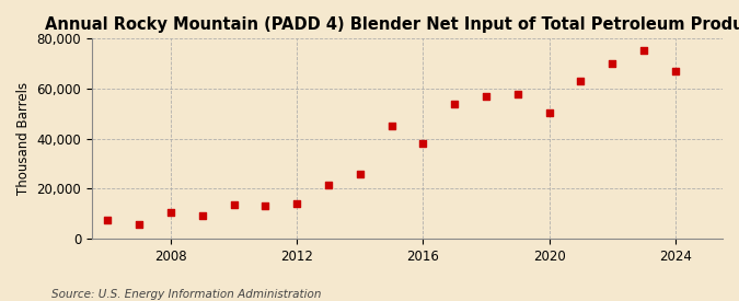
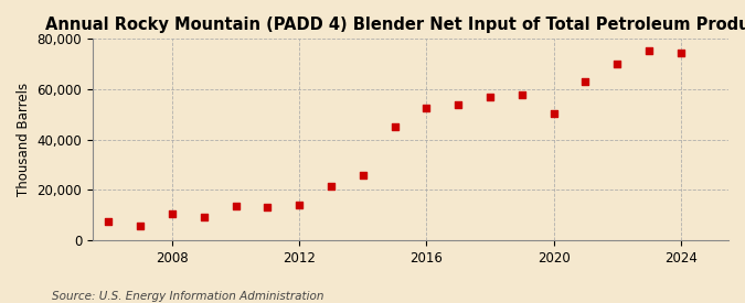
2016: 38,000 -> 52,500
2024: 67,000 -> 74,500
